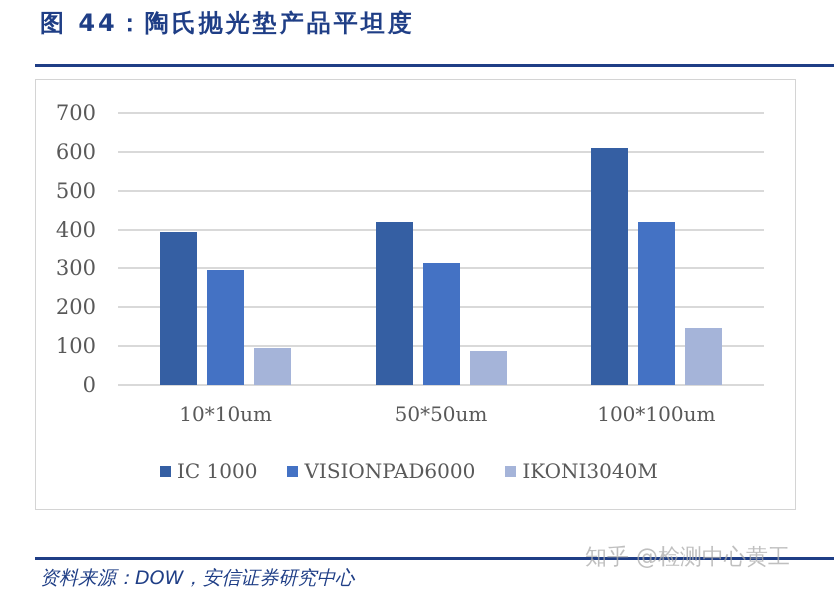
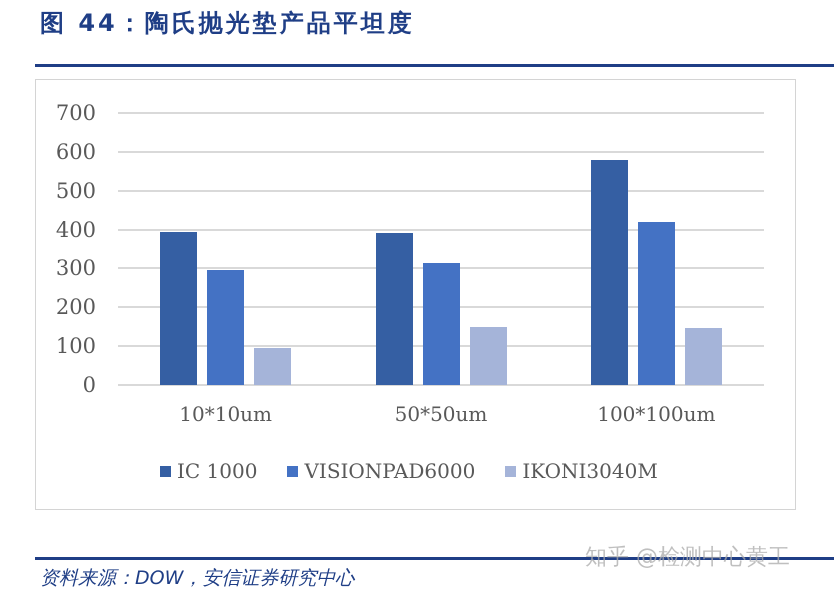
IC 1000/50*50um: 420 -> 390
IKONI3040M/50*50um: 90 -> 150
IC 1000/100*100um: 610 -> 580
